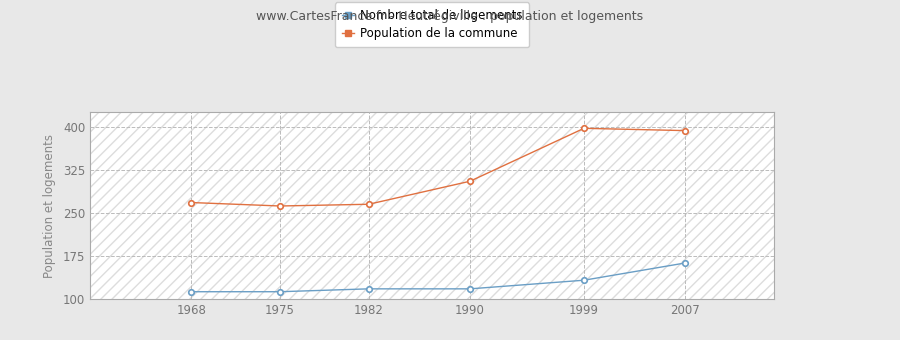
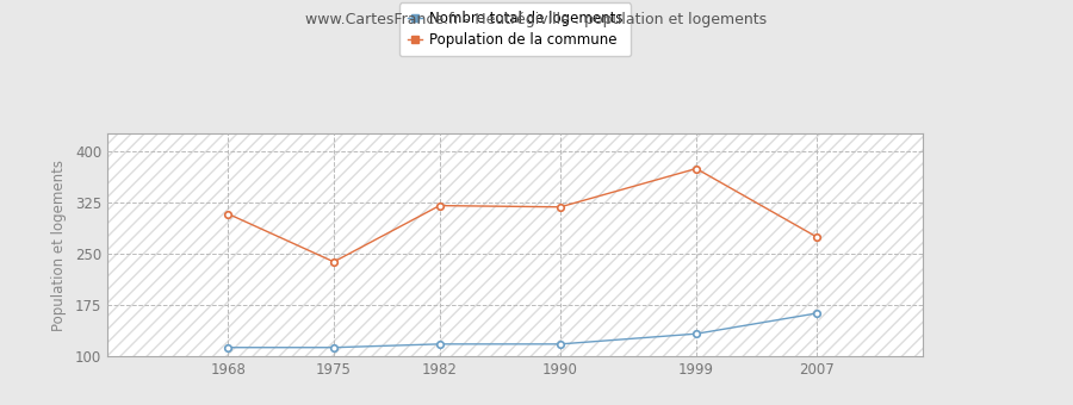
Population de la commune/1968: 268 -> 308
Population de la commune/1975: 262 -> 238
Population de la commune/1982: 265 -> 320
Population de la commune/1990: 305 -> 318
Population de la commune/1999: 397 -> 374
Population de la commune/2007: 393 -> 274
